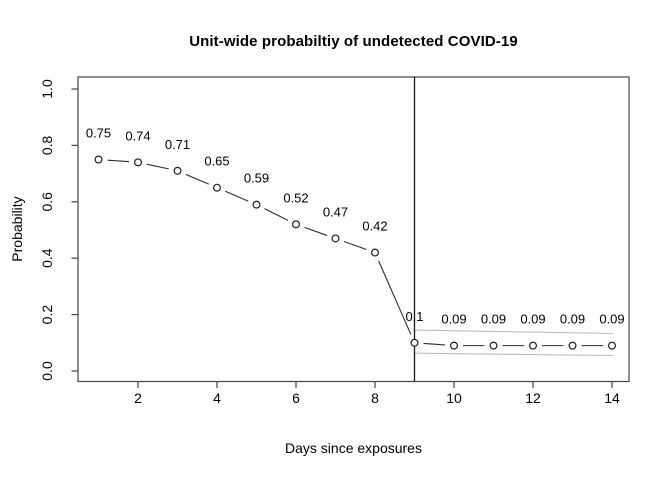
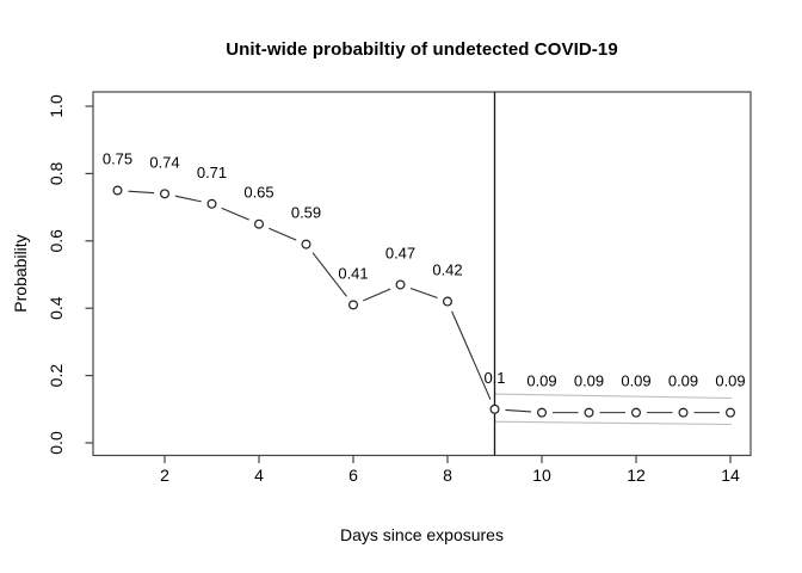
6: 0.52 -> 0.41
